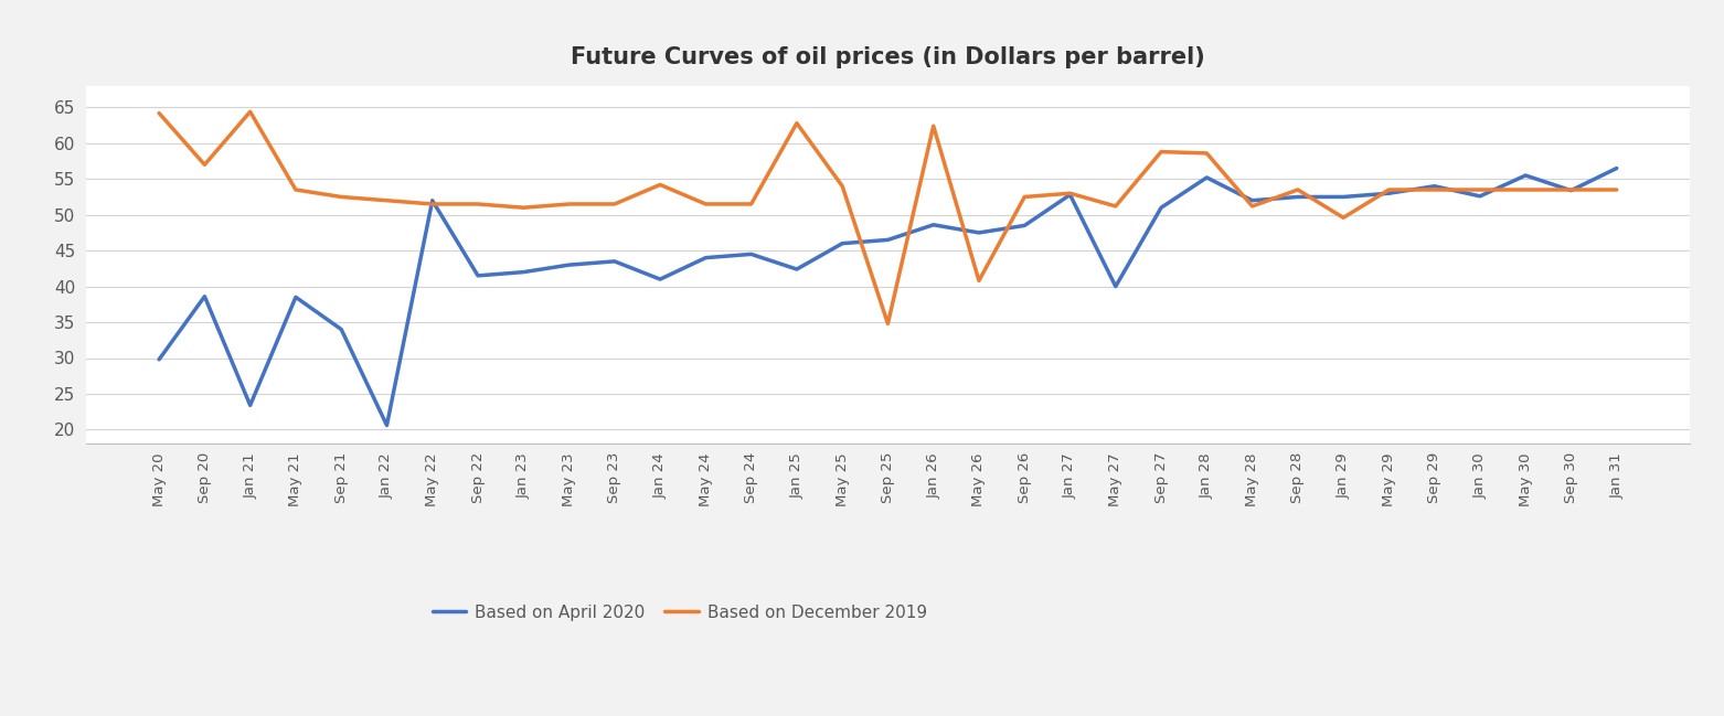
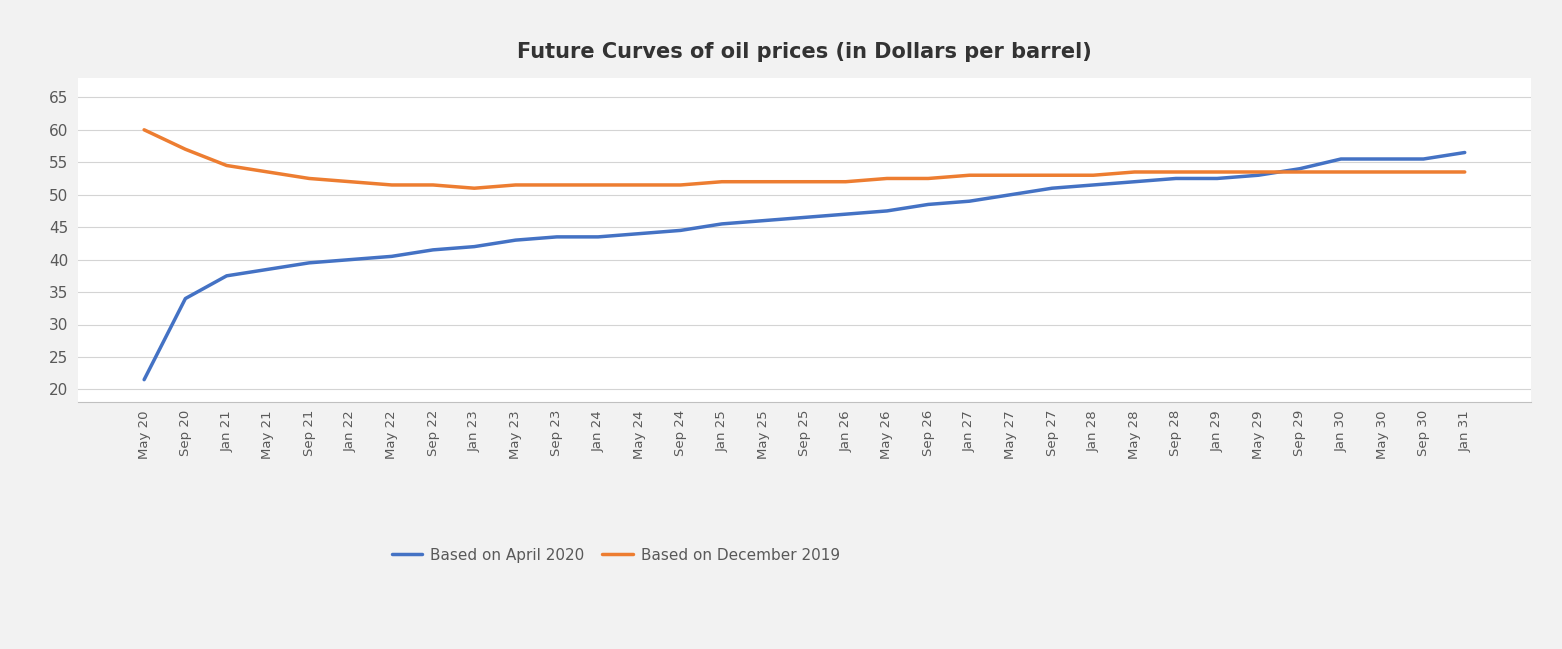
Based on April 2020/May 20: 29.8 -> 21.5
Based on December 2019/May 20: 64.2 -> 60.0
Based on April 2020/Sep 20: 38.6 -> 34.0
Based on April 2020/Jan 21: 23.4 -> 37.5
Based on December 2019/Jan 21: 64.4 -> 54.5
Based on April 2020/Sep 21: 34.0 -> 39.5
Based on April 2020/Jan 22: 20.6 -> 40.0
Based on April 2020/May 22: 52.0 -> 40.5
Based on April 2020/Jan 24: 41.0 -> 43.5
Based on December 2019/Jan 24: 54.2 -> 51.5
Based on April 2020/Jan 25: 42.4 -> 45.5
Based on December 2019/Jan 25: 62.8 -> 52.0
Based on December 2019/May 25: 54.0 -> 52.0
Based on December 2019/Sep 25: 34.8 -> 52.0
Based on April 2020/Jan 26: 48.6 -> 47.0
Based on December 2019/Jan 26: 62.4 -> 52.0
Based on December 2019/May 26: 40.8 -> 52.5
Based on April 2020/Jan 27: 52.8 -> 49.0
Based on April 2020/May 27: 40.0 -> 50.0
Based on December 2019/May 27: 51.2 -> 53.0
Based on December 2019/Sep 27: 58.8 -> 53.0
Based on April 2020/Jan 28: 55.2 -> 51.5
Based on December 2019/Jan 28: 58.6 -> 53.0
Based on December 2019/May 28: 51.2 -> 53.5
Based on December 2019/Jan 29: 49.6 -> 53.5
Based on April 2020/Jan 30: 52.6 -> 55.5
Based on April 2020/Sep 30: 53.4 -> 55.5
